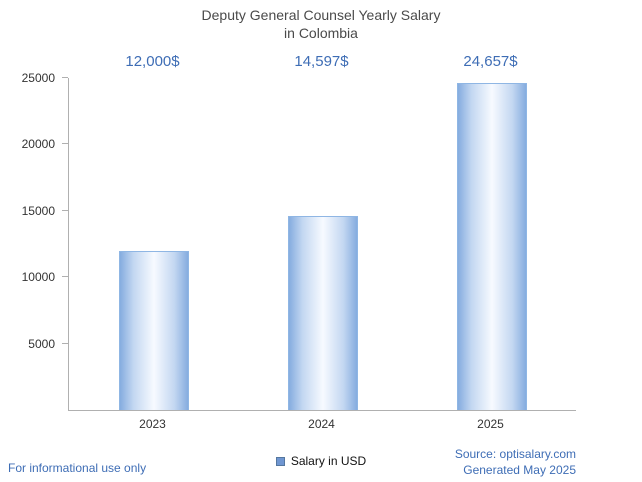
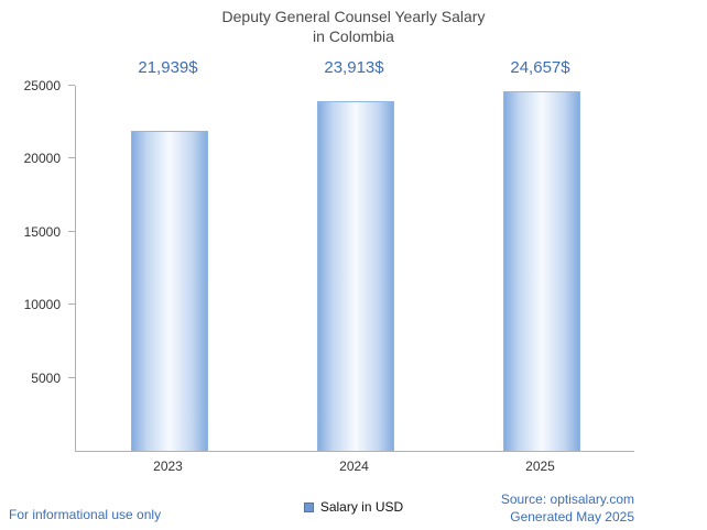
2023: 12,000 -> 21,939
2024: 14,597 -> 23,913
